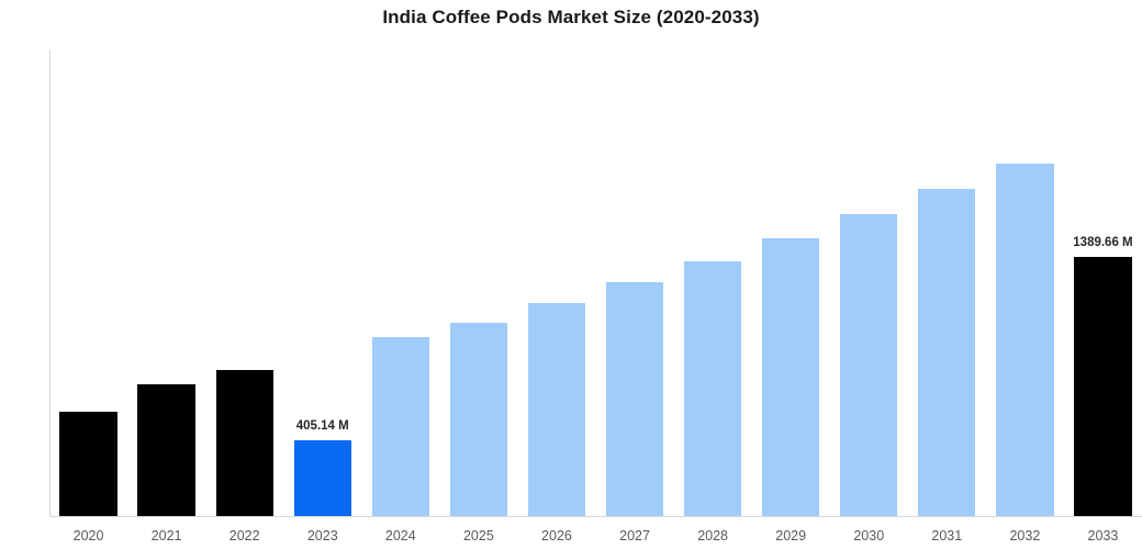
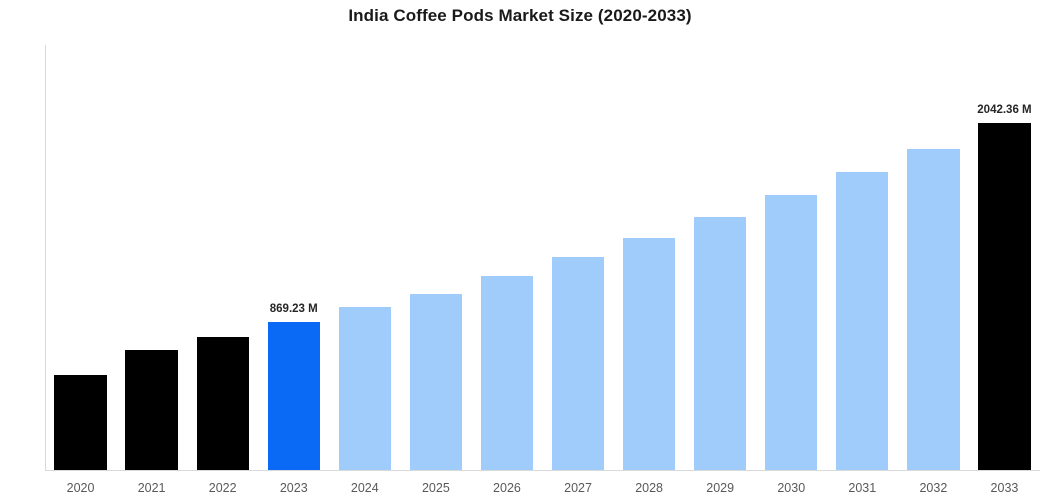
2023: 405.14 -> 869.23
2033: 1389.66 -> 2042.36
